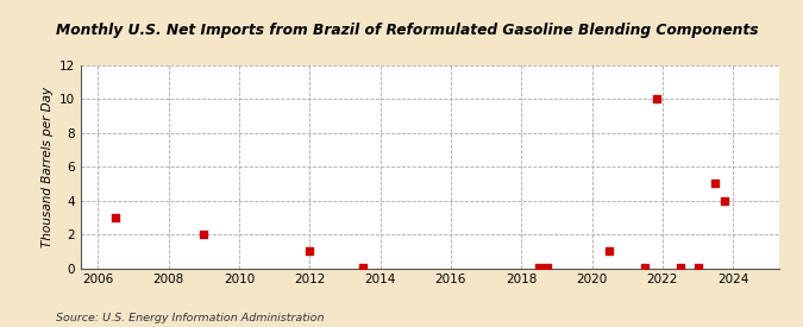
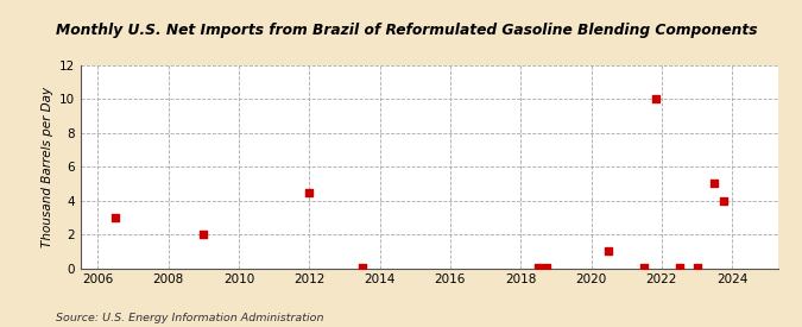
2012: 1.0 -> 4.5
